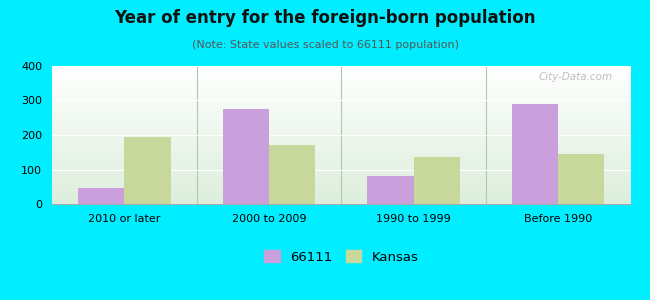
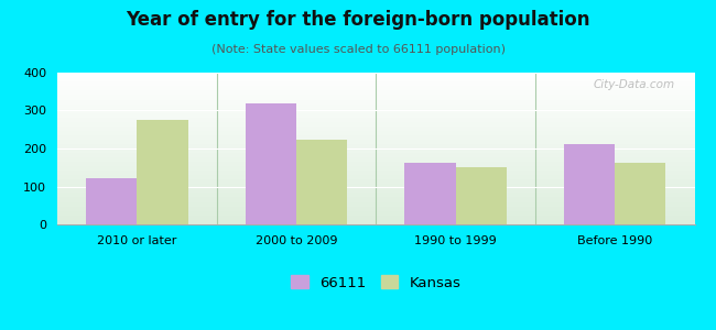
66111/2010 or later: 45 -> 123
Kansas/2010 or later: 195 -> 275
66111/2000 to 2009: 275 -> 320
Kansas/2000 to 2009: 170 -> 222
66111/1990 to 1999: 80 -> 163
Kansas/1990 to 1999: 135 -> 152
66111/Before 1990: 290 -> 212
Kansas/Before 1990: 145 -> 162
